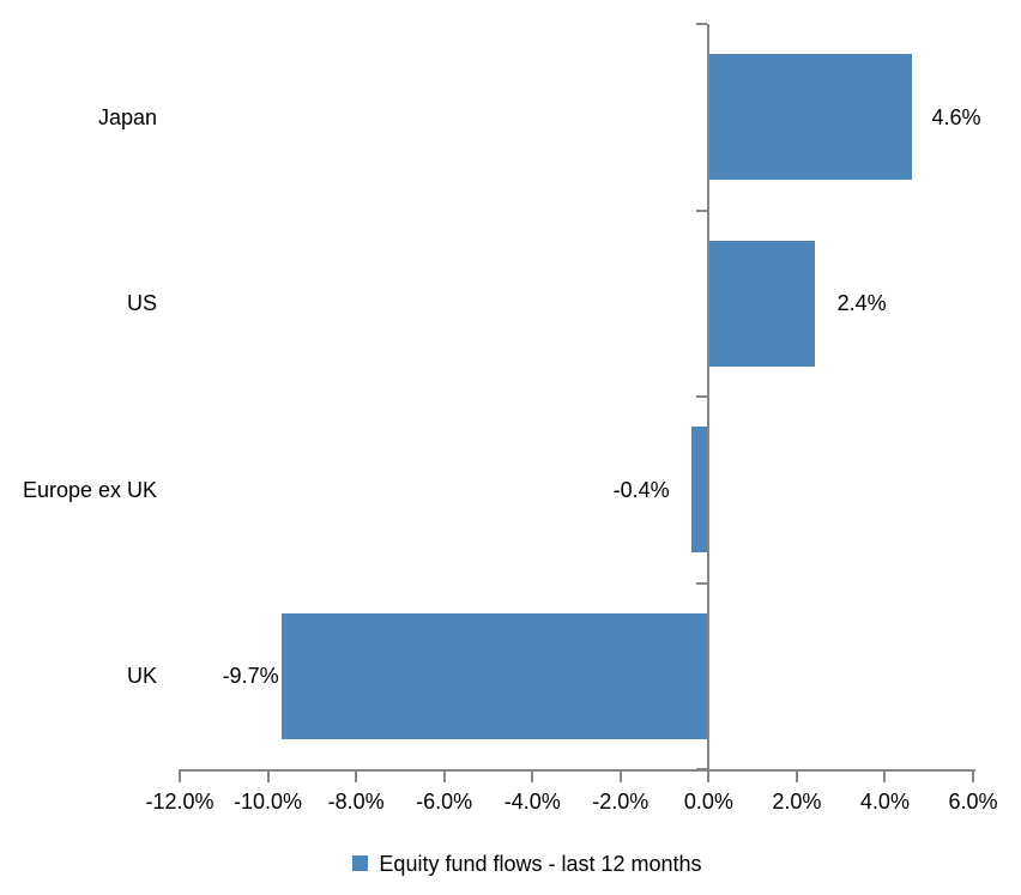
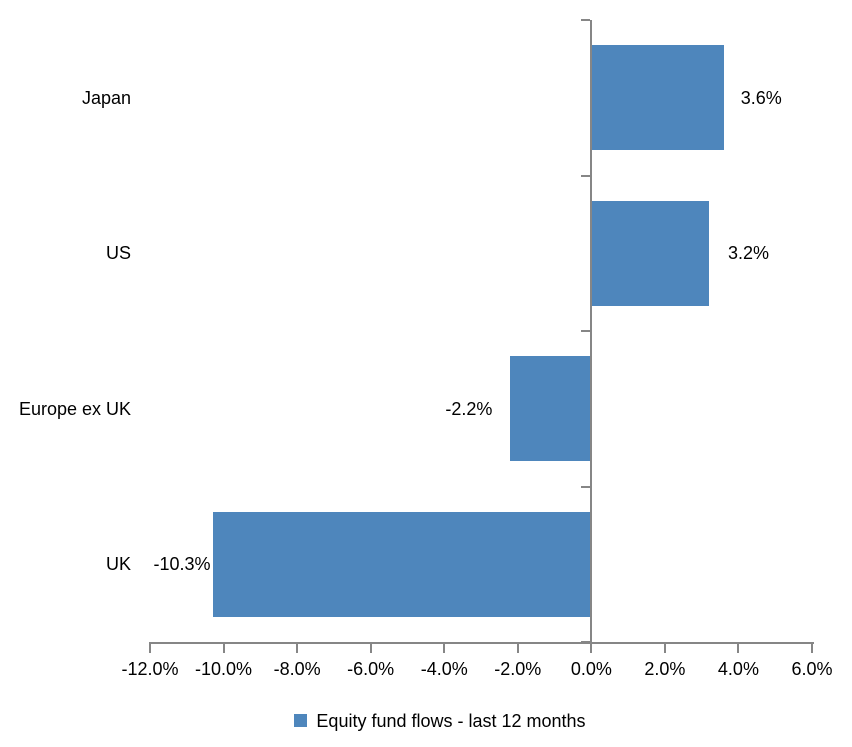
Japan: 4.6% -> 3.6%
US: 2.4% -> 3.2%
Europe ex UK: -0.4% -> -2.2%
UK: -9.7% -> -10.3%
